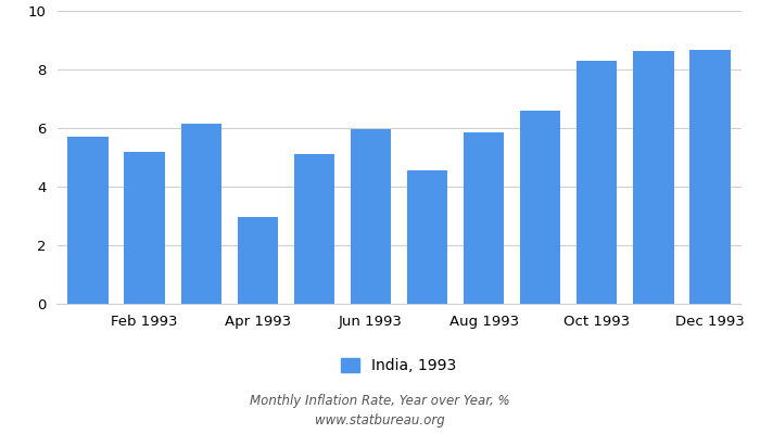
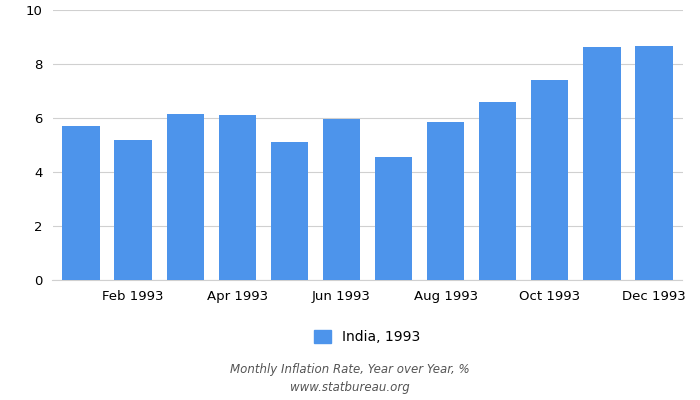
Apr 1993: 2.95 -> 6.10
Oct 1993: 8.30 -> 7.40
